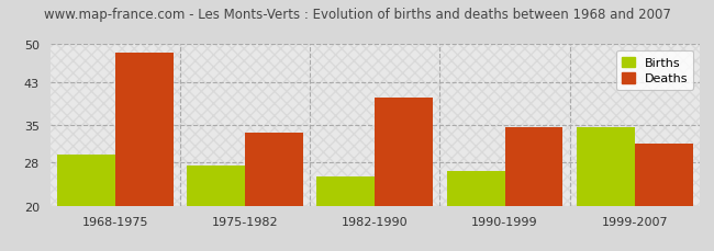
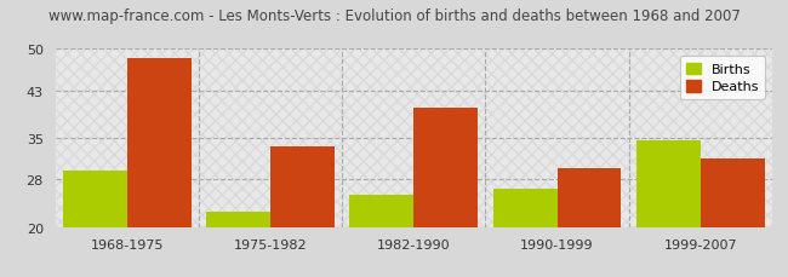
Births/1975-1982: 27.5 -> 22.5
Deaths/1990-1999: 34.5 -> 30.0
